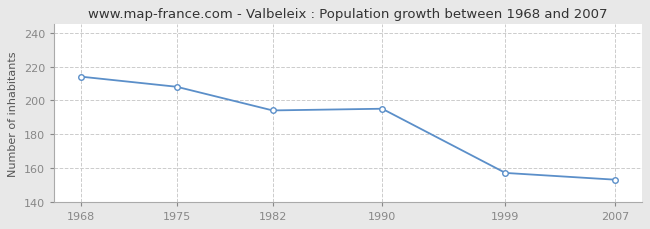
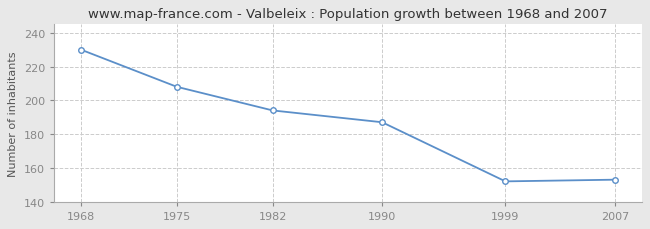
1968: 214 -> 230
1990: 195 -> 187
1999: 157 -> 152
